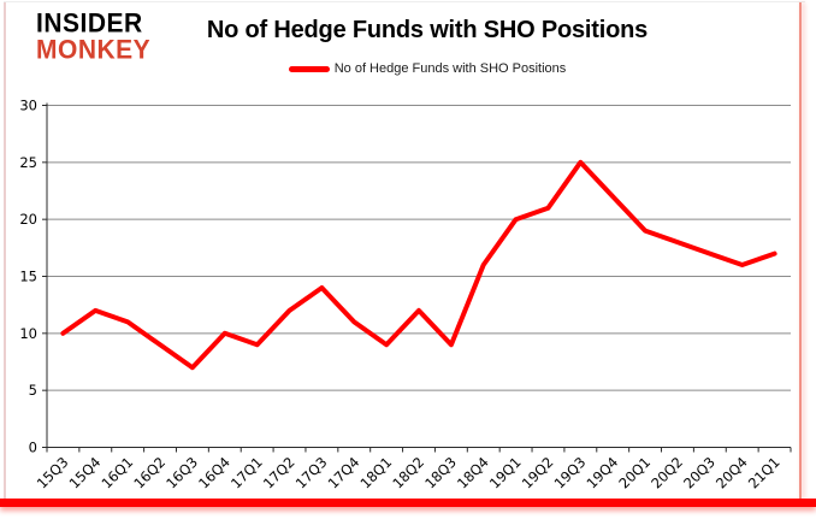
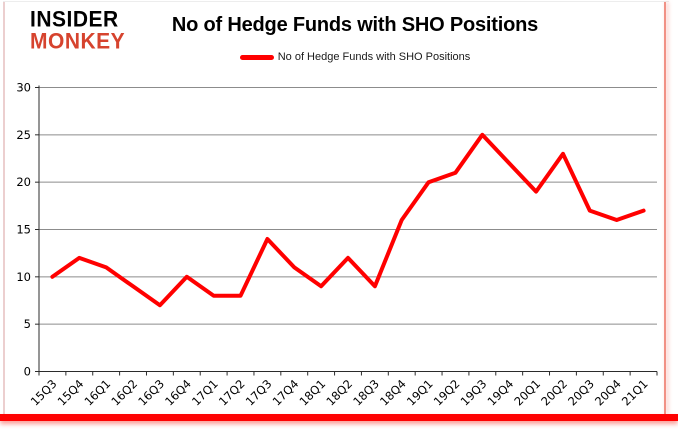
17Q1: 9 -> 8
17Q2: 12 -> 8
20Q2: 18 -> 23
